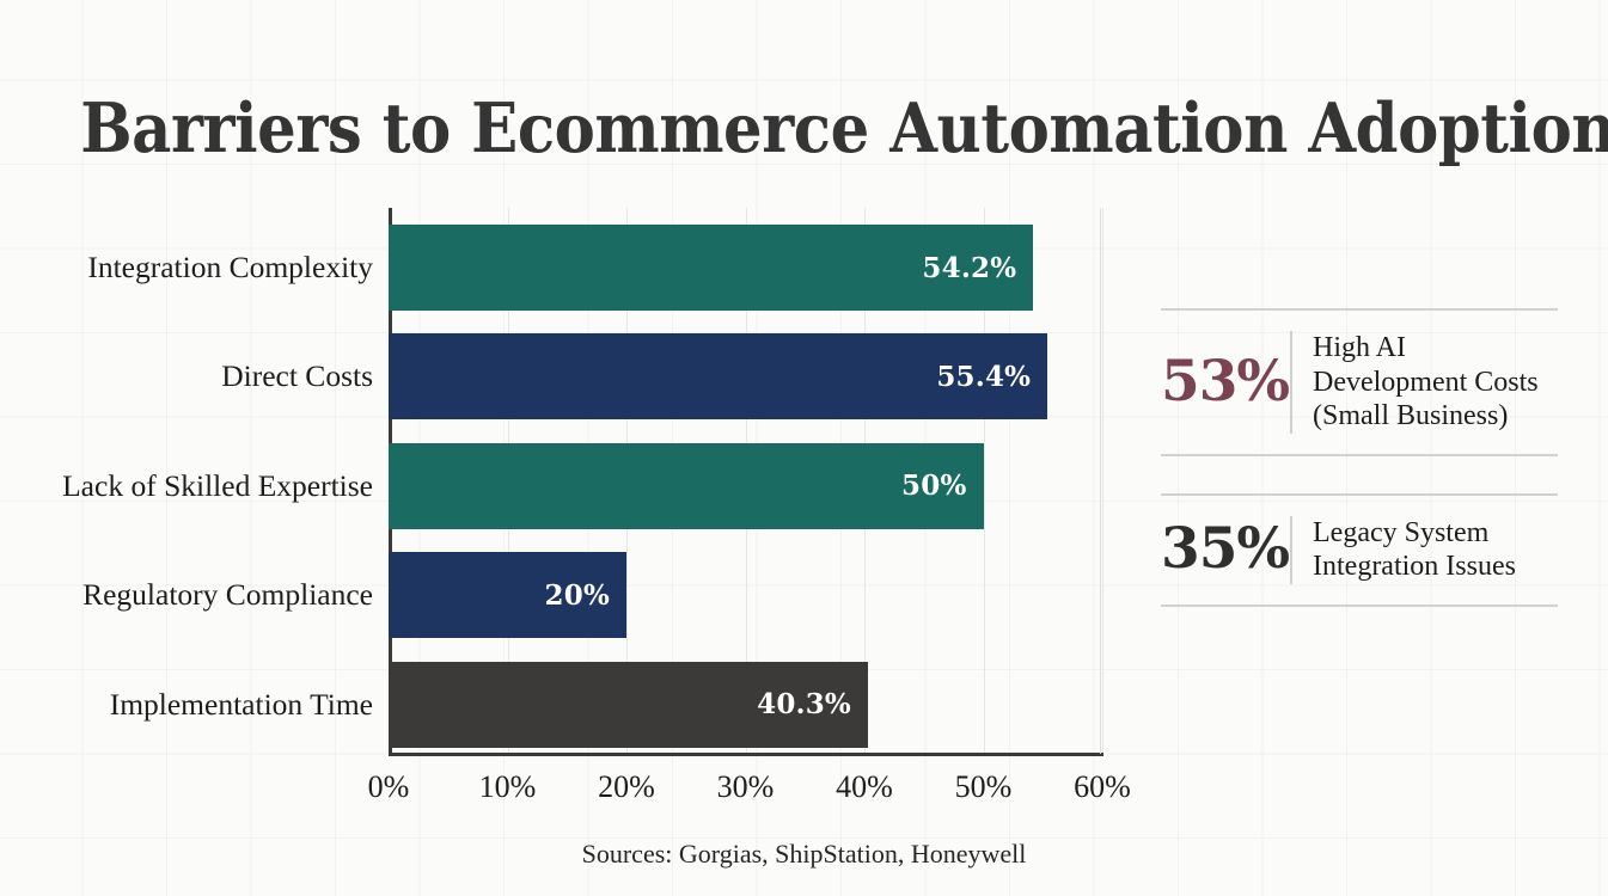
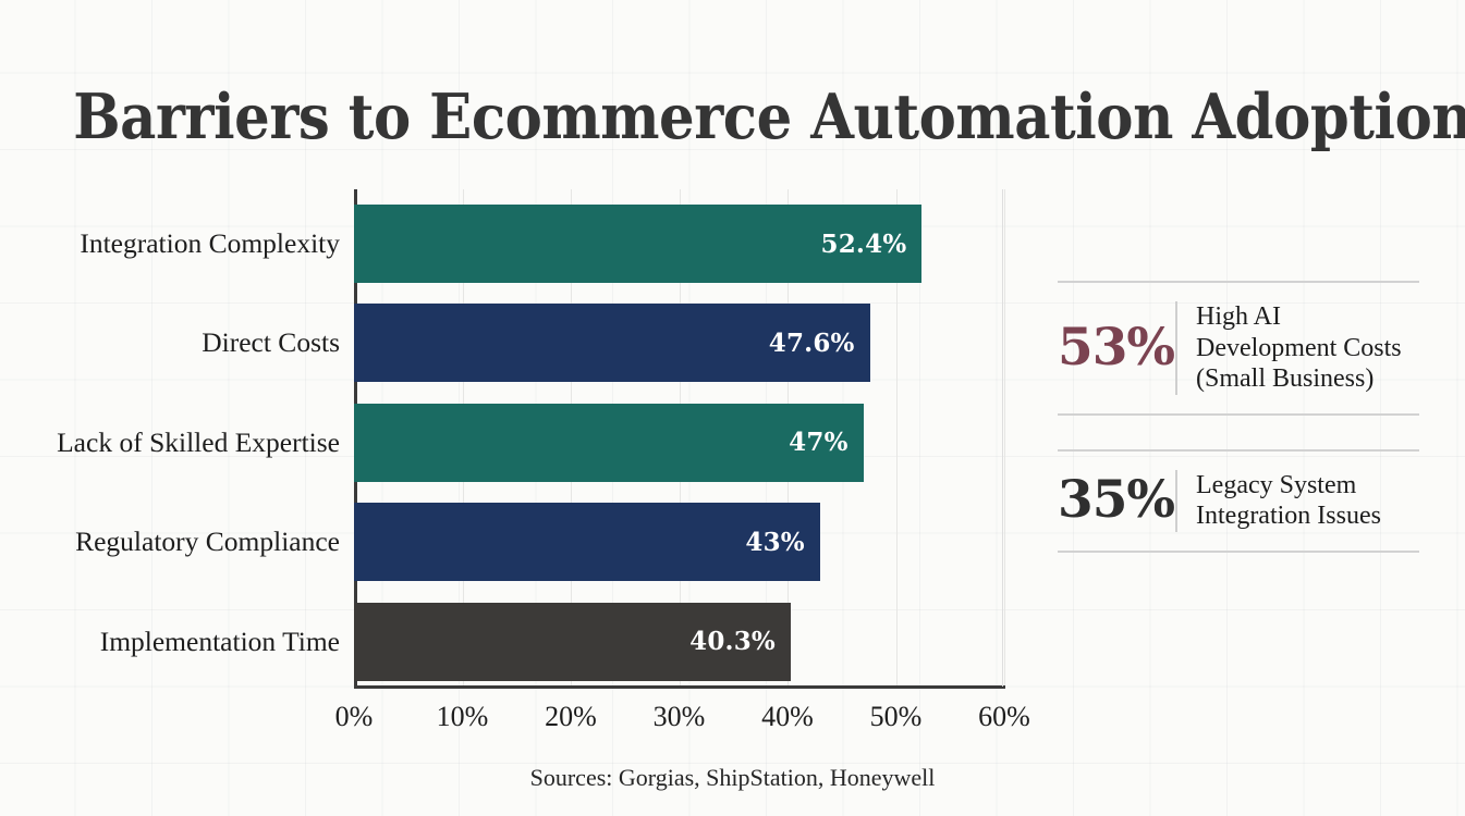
Integration Complexity: 54.2% -> 52.4%
Direct Costs: 55.4% -> 47.6%
Lack of Skilled Expertise: 50% -> 47%
Regulatory Compliance: 20% -> 43%
